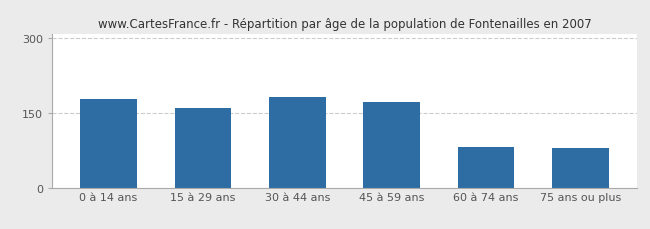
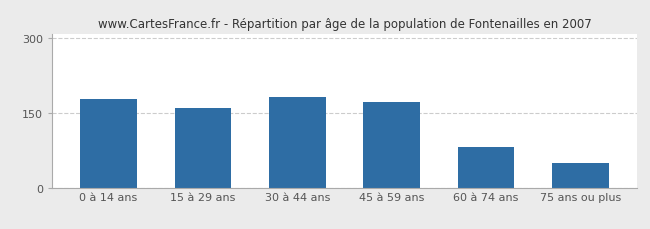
75 ans ou plus: 80 -> 50
